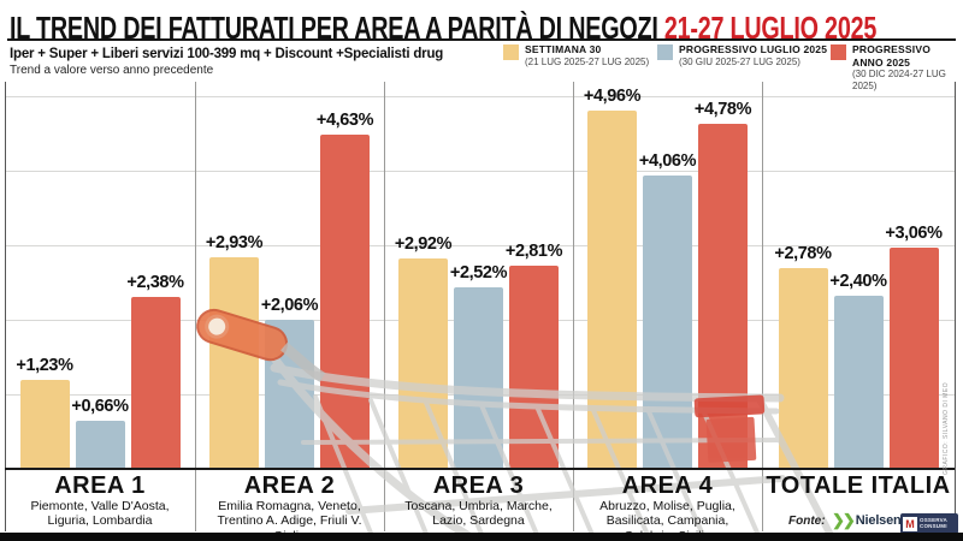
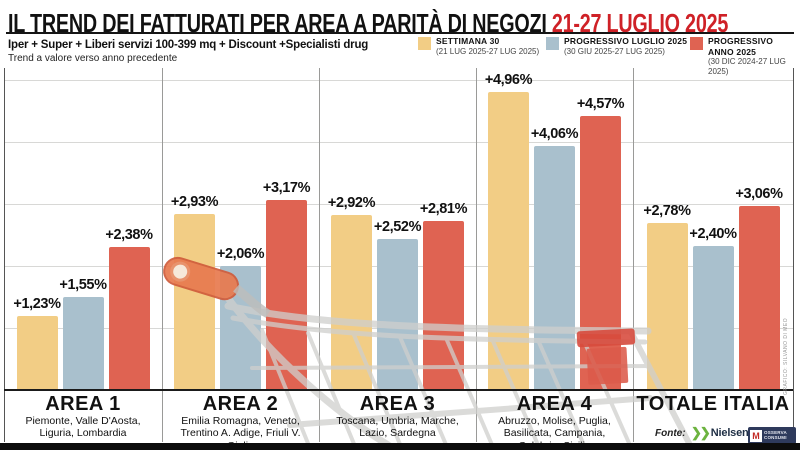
PROGRESSIVO LUGLIO 2025/AREA 1: +0,66% -> +1,55%
PROGRESSIVO ANNO 2025/AREA 2: +4,63% -> +3,17%
PROGRESSIVO ANNO 2025/AREA 4: +4,78% -> +4,57%
